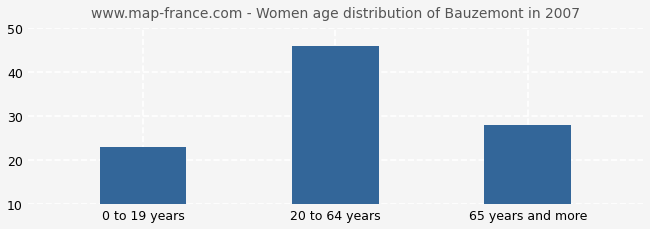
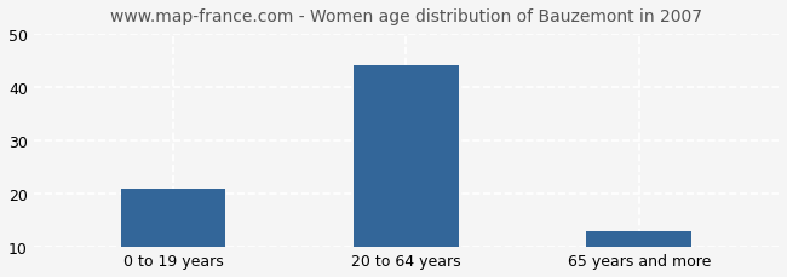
0 to 19 years: 23 -> 21
20 to 64 years: 46 -> 44
65 years and more: 28 -> 13
